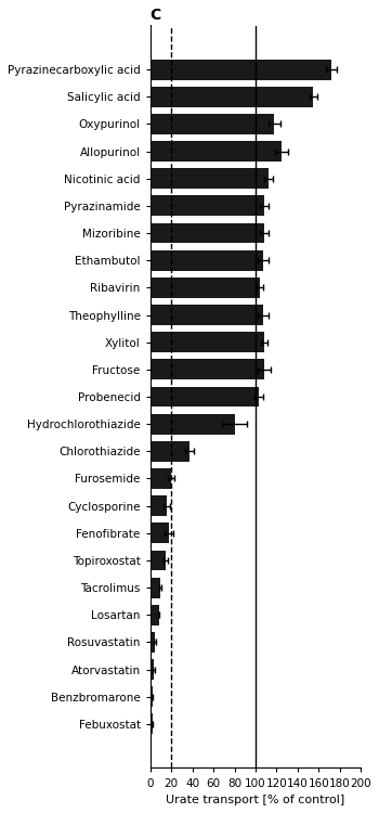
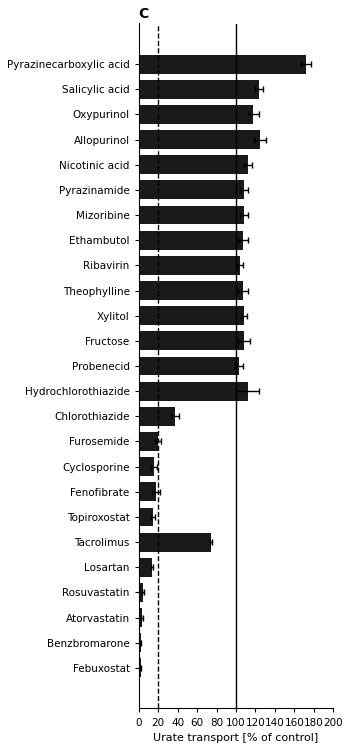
Salicylic acid: 155 -> 124
Hydrochlorothiazide: 80 -> 112
Tacrolimus: 10 -> 74
Losartan: 8 -> 14
